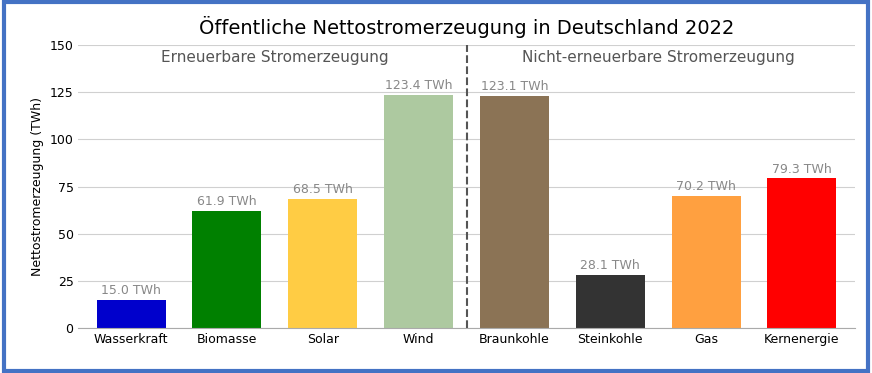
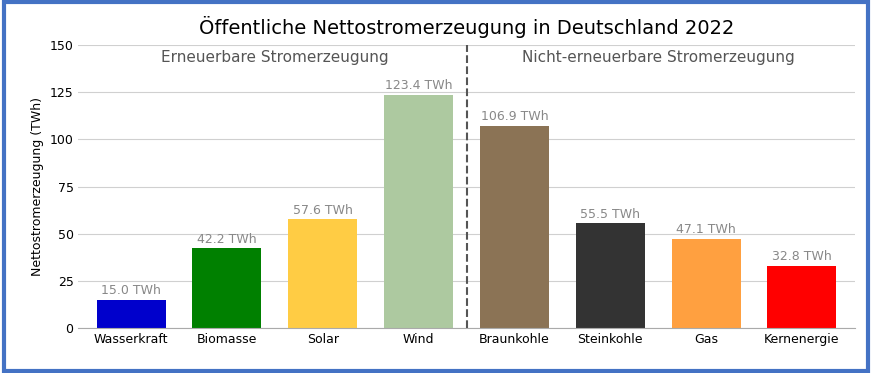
Biomasse: 61.9 -> 42.2
Solar: 68.5 -> 57.6
Braunkohle: 123.1 -> 106.9
Steinkohle: 28.1 -> 55.5
Gas: 70.2 -> 47.1
Kernenergie: 79.3 -> 32.8
